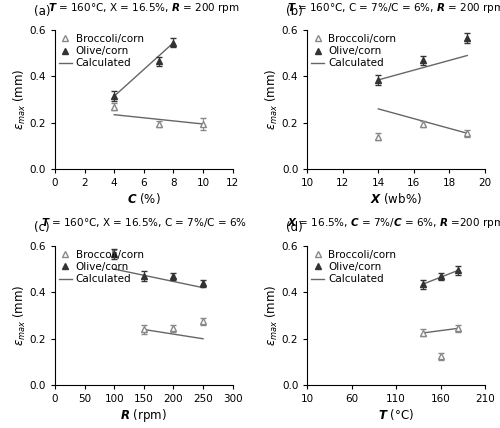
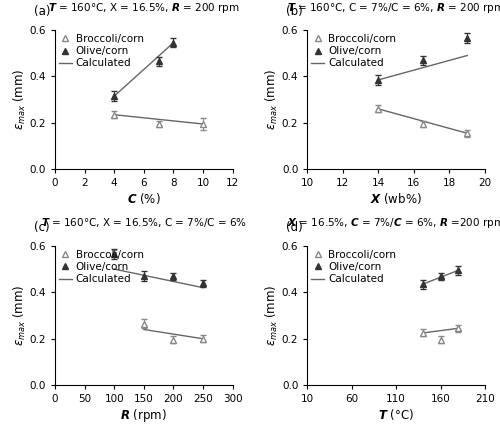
Broccoli/corn/4: 0.270 -> 0.235
Broccoli/corn/14: 0.140 -> 0.260
Broccoli/corn/150: 0.240 -> 0.265
Broccoli/corn/200: 0.245 -> 0.195
Broccoli/corn/250: 0.275 -> 0.200
Broccoli/corn/160: 0.125 -> 0.195
